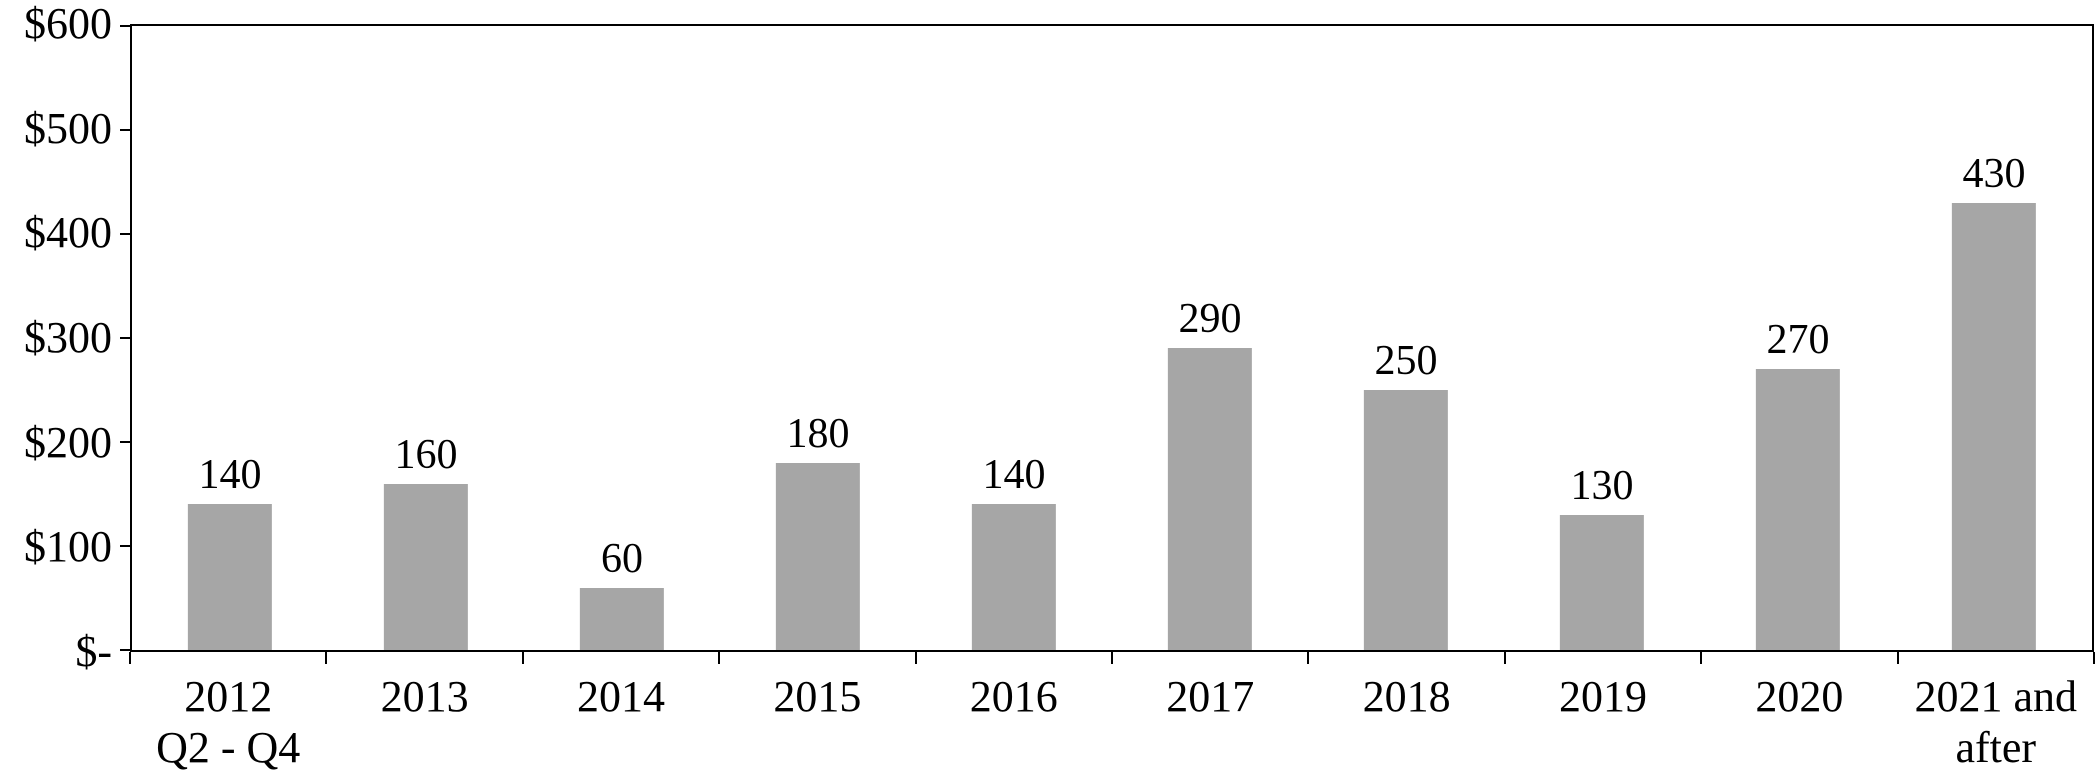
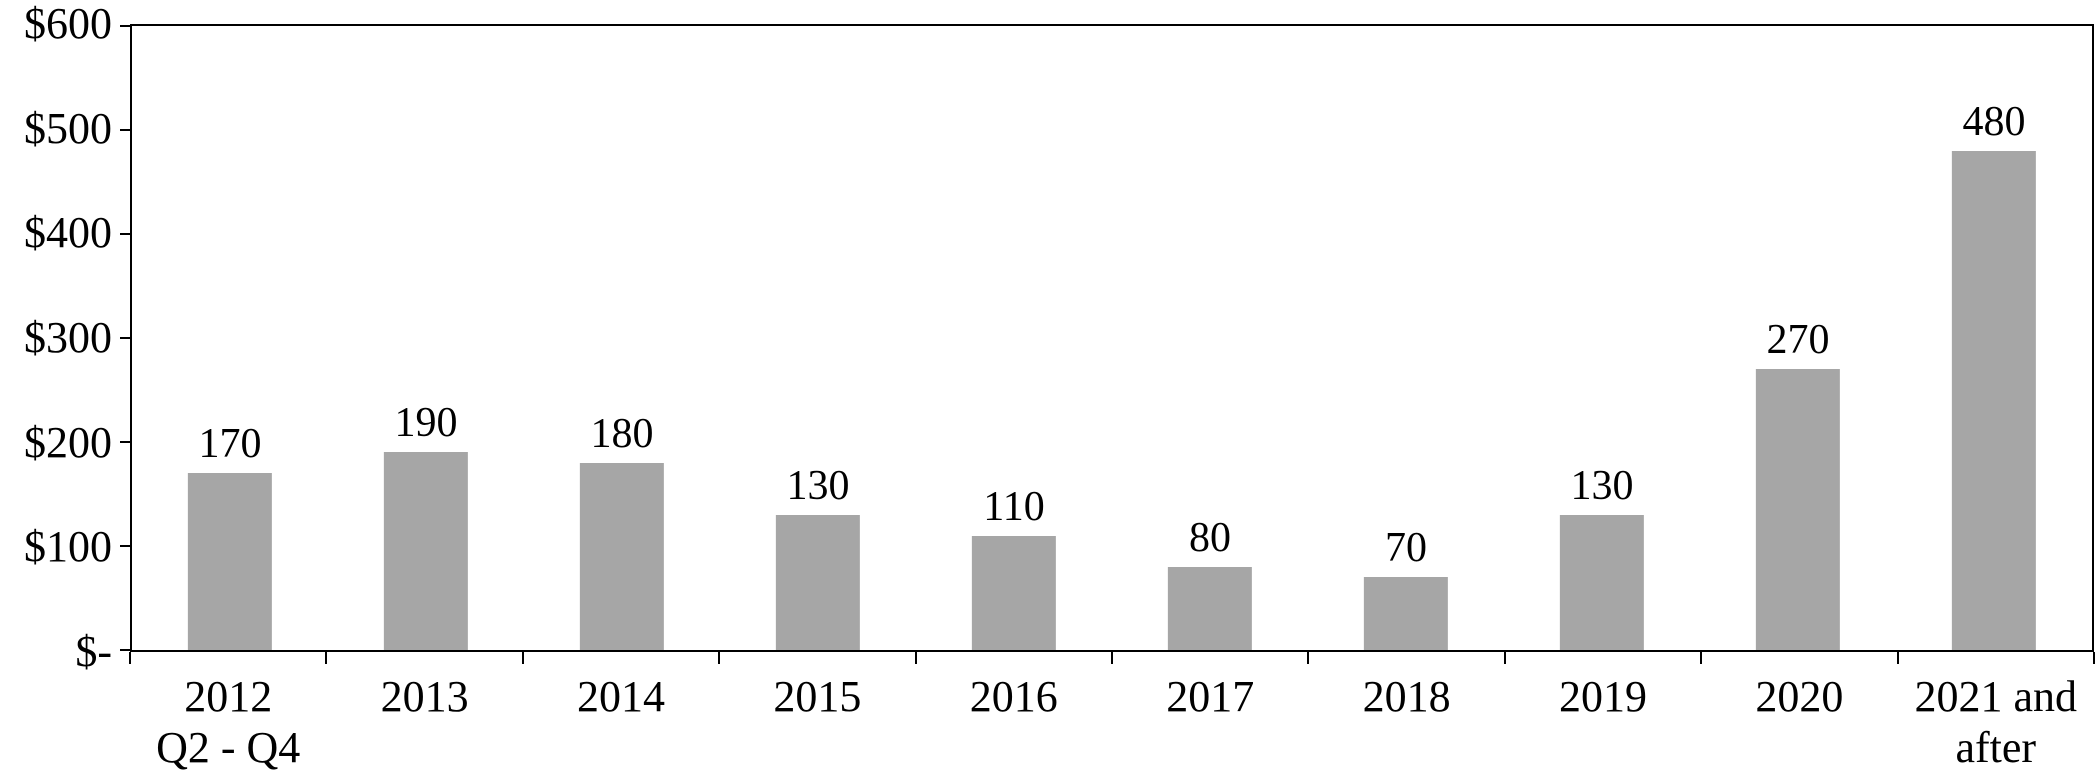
2012 Q2 - Q4: 140 -> 170
2013: 160 -> 190
2014: 60 -> 180
2015: 180 -> 130
2016: 140 -> 110
2017: 290 -> 80
2018: 250 -> 70
2021 and after: 430 -> 480
